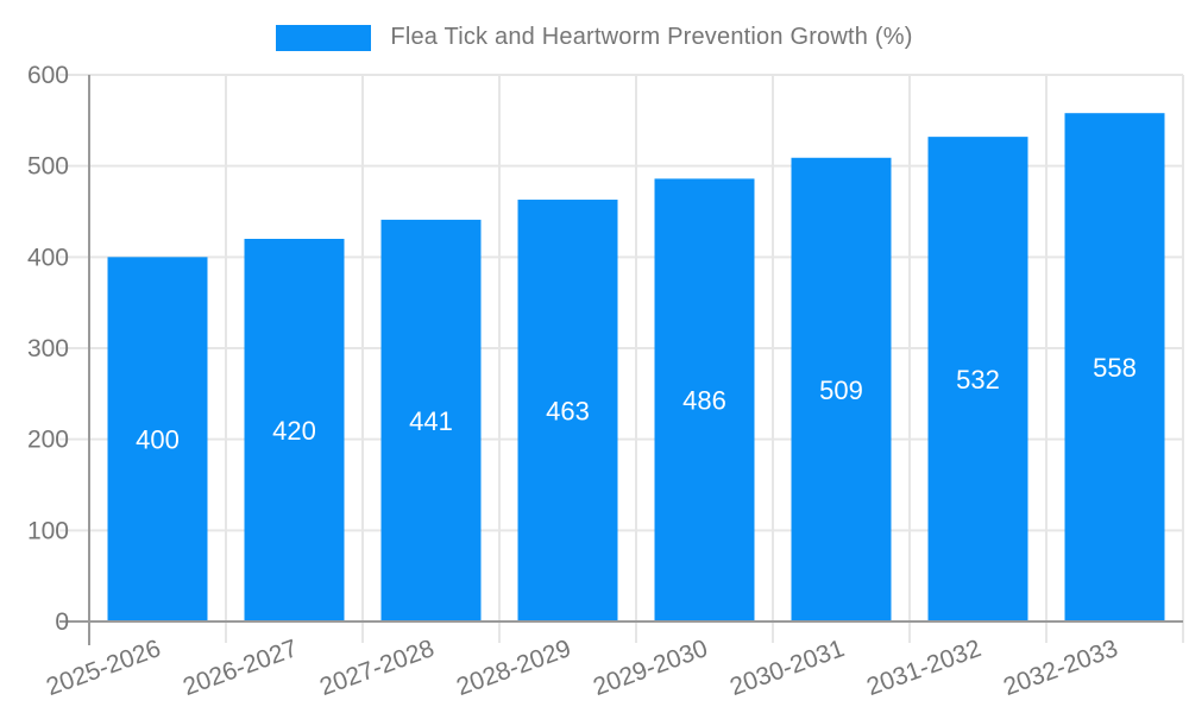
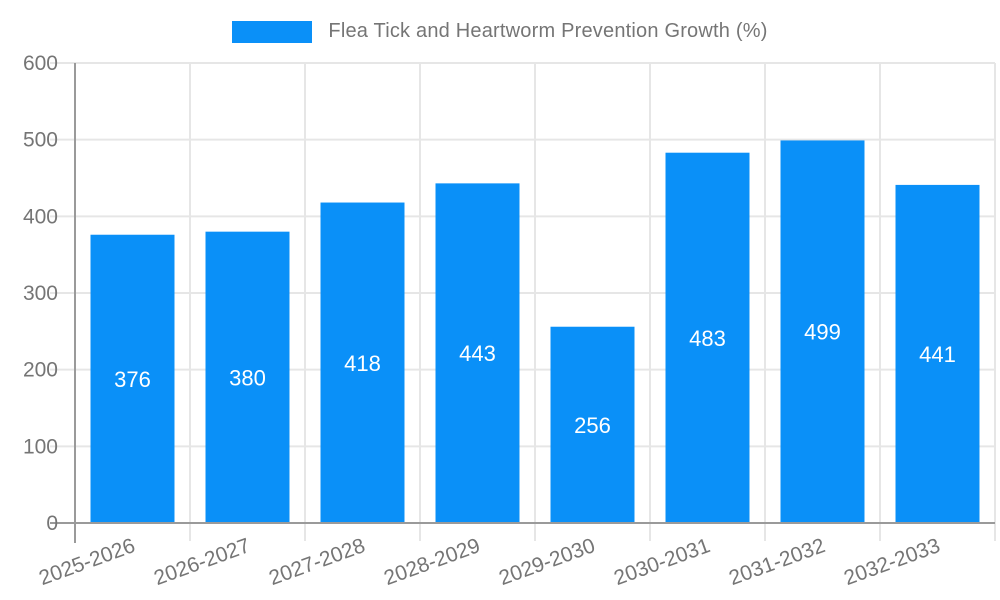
2025-2026: 400 -> 376
2026-2027: 420 -> 380
2027-2028: 441 -> 418
2028-2029: 463 -> 443
2029-2030: 486 -> 256
2030-2031: 509 -> 483
2031-2032: 532 -> 499
2032-2033: 558 -> 441
